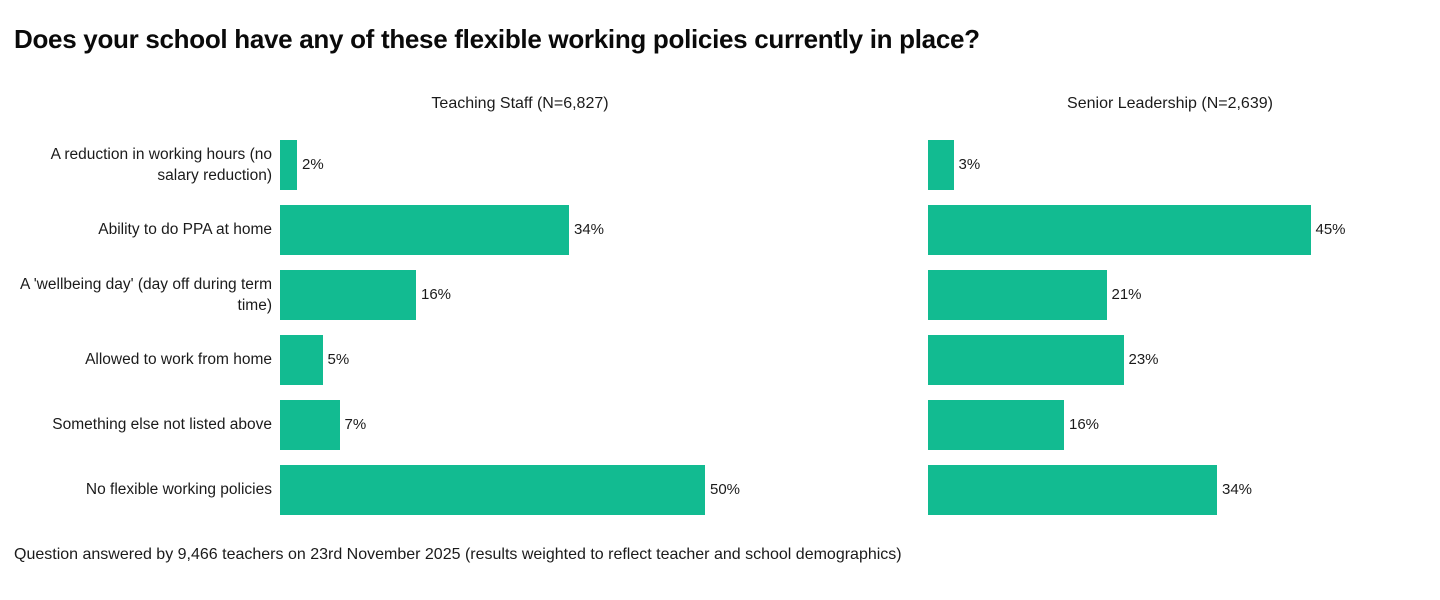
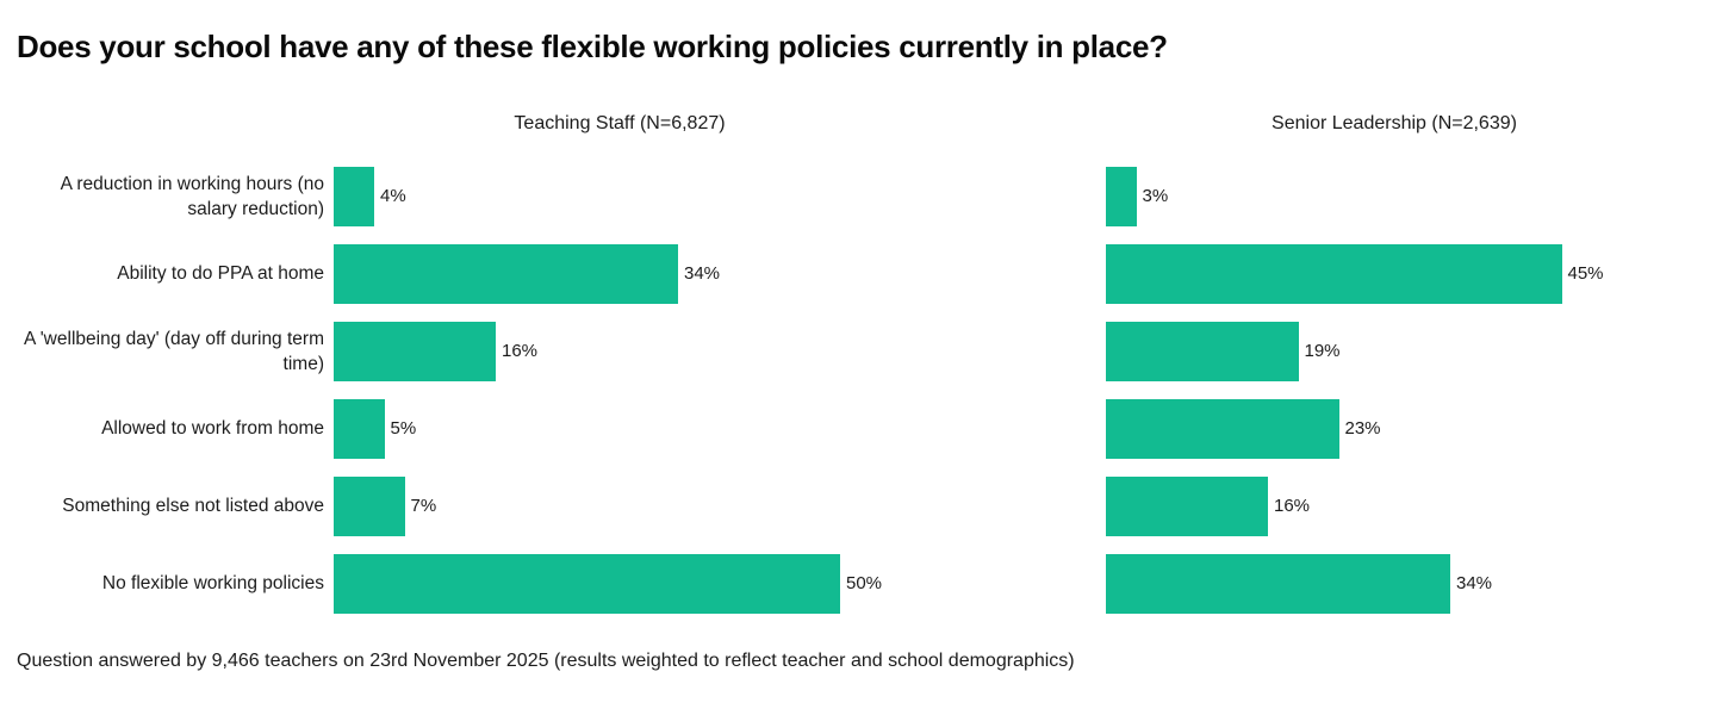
Teaching Staff (N=6,827)/A reduction in working hours (no salary reduction): 2% -> 4%
Senior Leadership (N=2,639)/A 'wellbeing day' (day off during term time): 21% -> 19%
